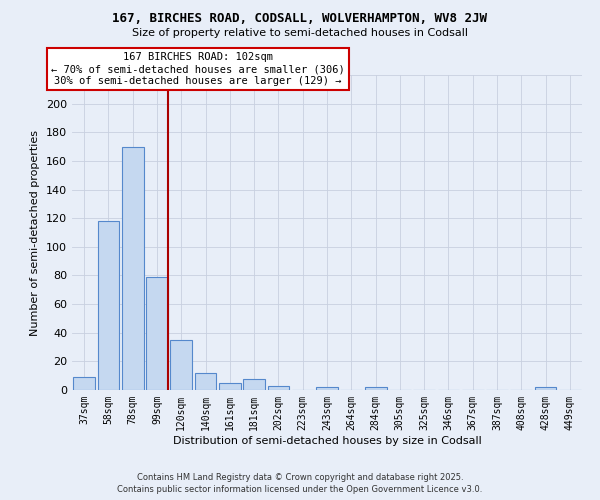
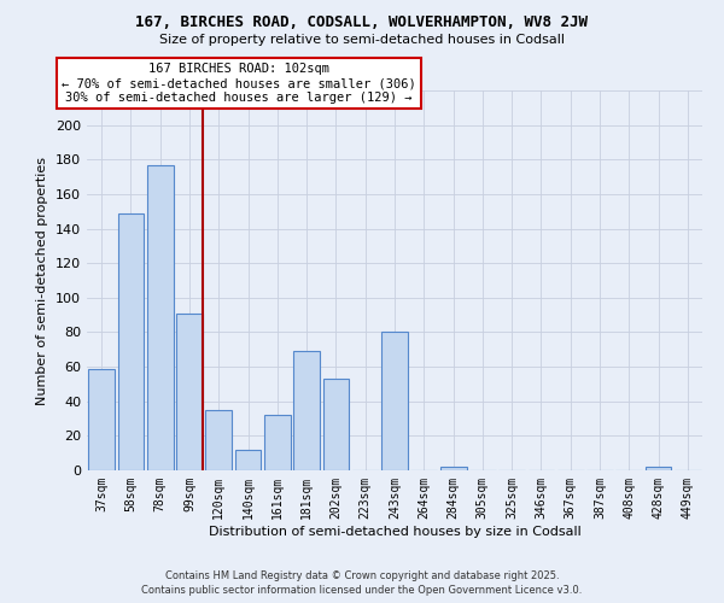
37sqm: 9 -> 59
58sqm: 118 -> 149
78sqm: 170 -> 177
99sqm: 79 -> 91
161sqm: 5 -> 32
181sqm: 8 -> 69
202sqm: 3 -> 53
243sqm: 2 -> 80
